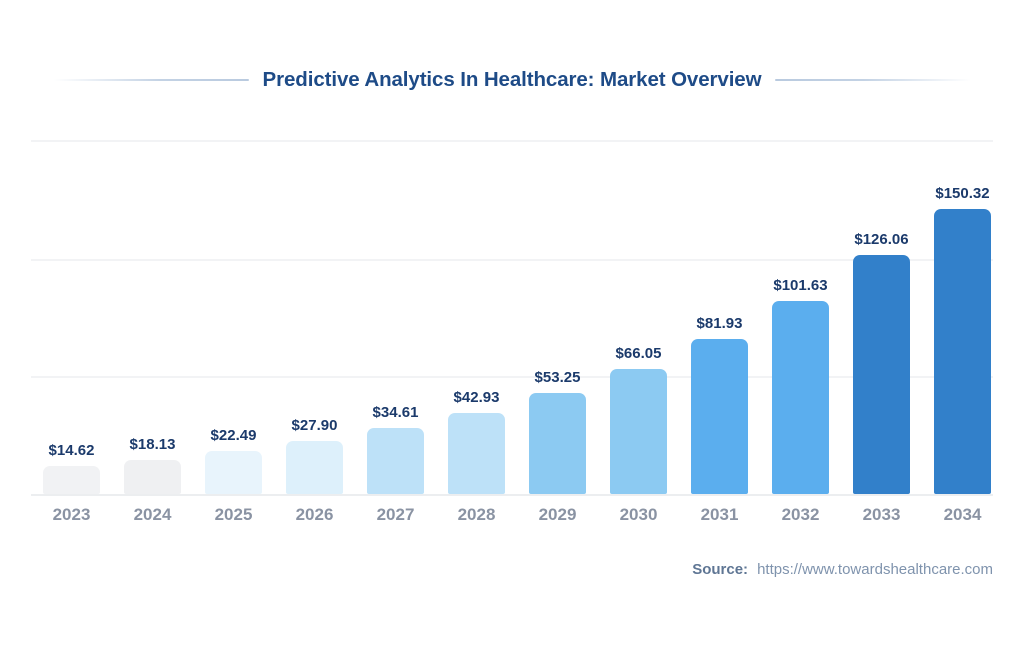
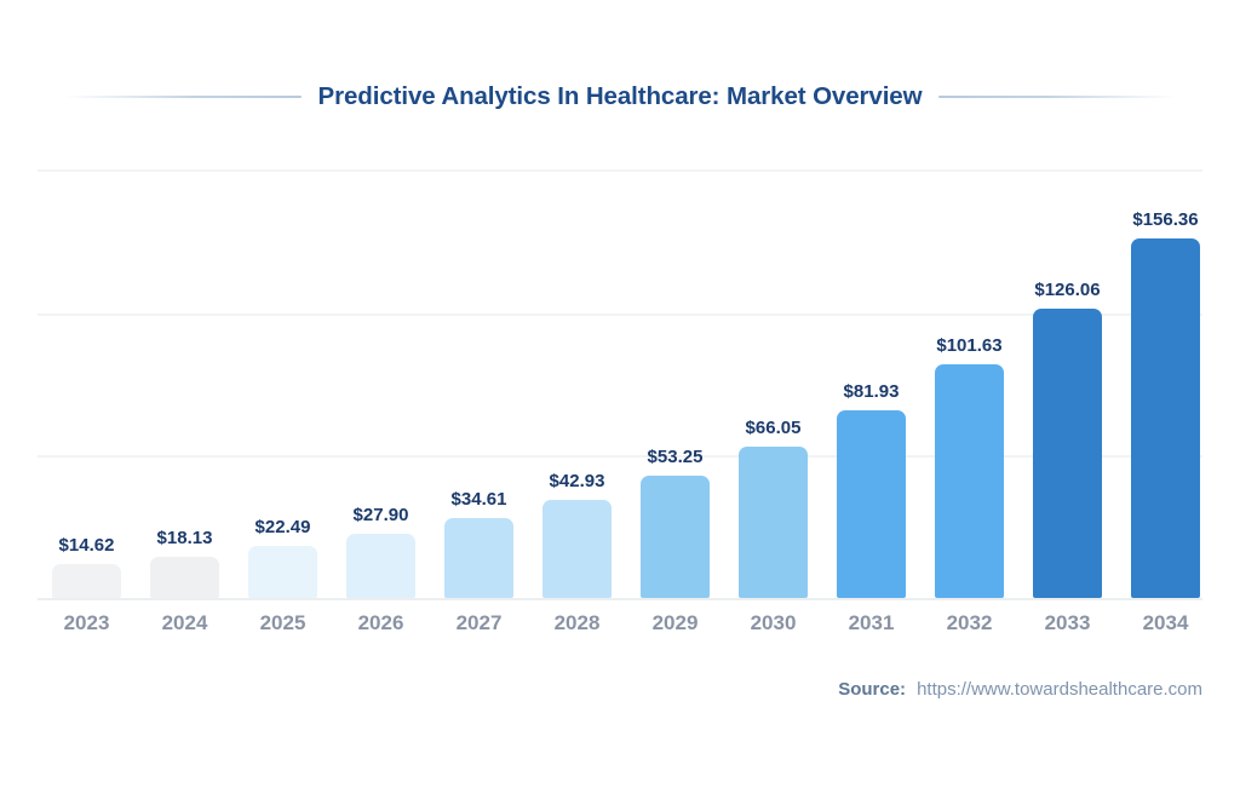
2034: $150.32 -> $156.36
